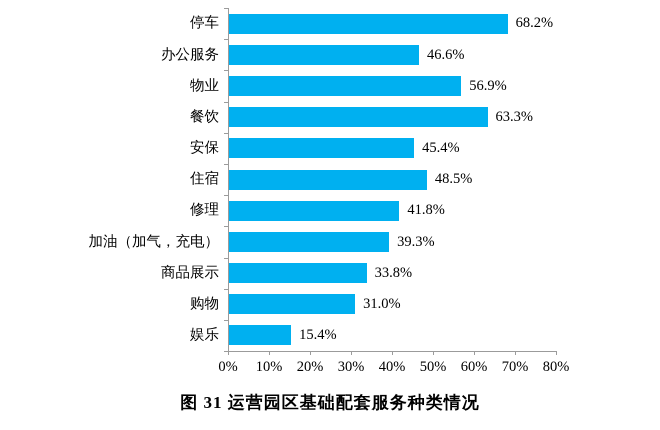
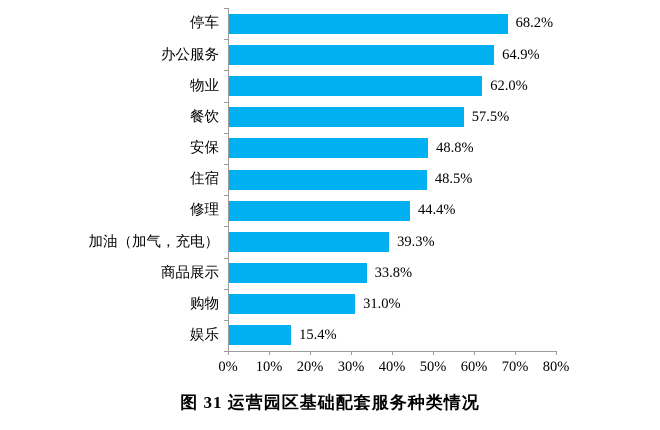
办公服务: 46.6% -> 64.9%
物业: 56.9% -> 62.0%
餐饮: 63.3% -> 57.5%
安保: 45.4% -> 48.8%
修理: 41.8% -> 44.4%
